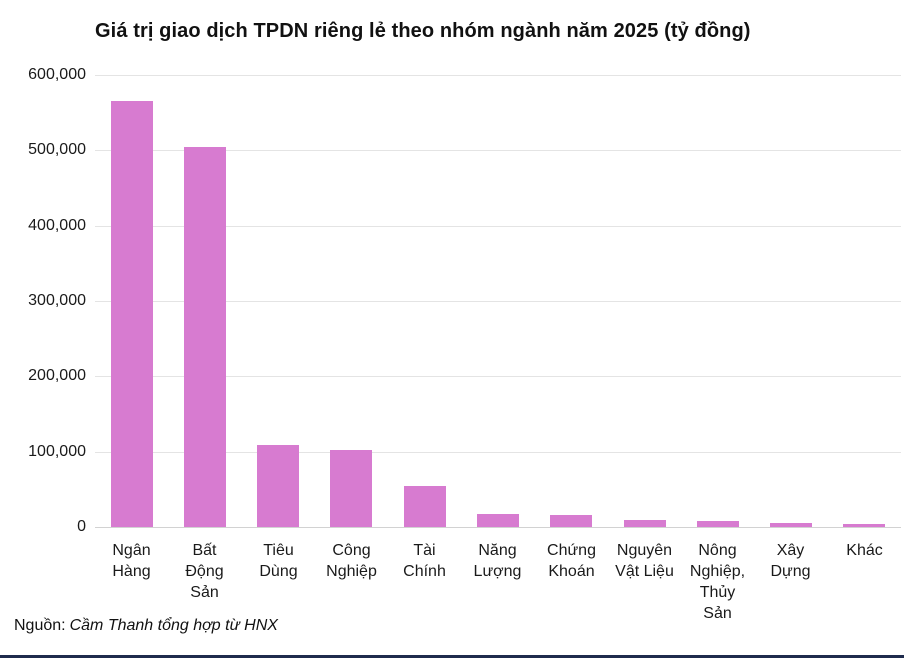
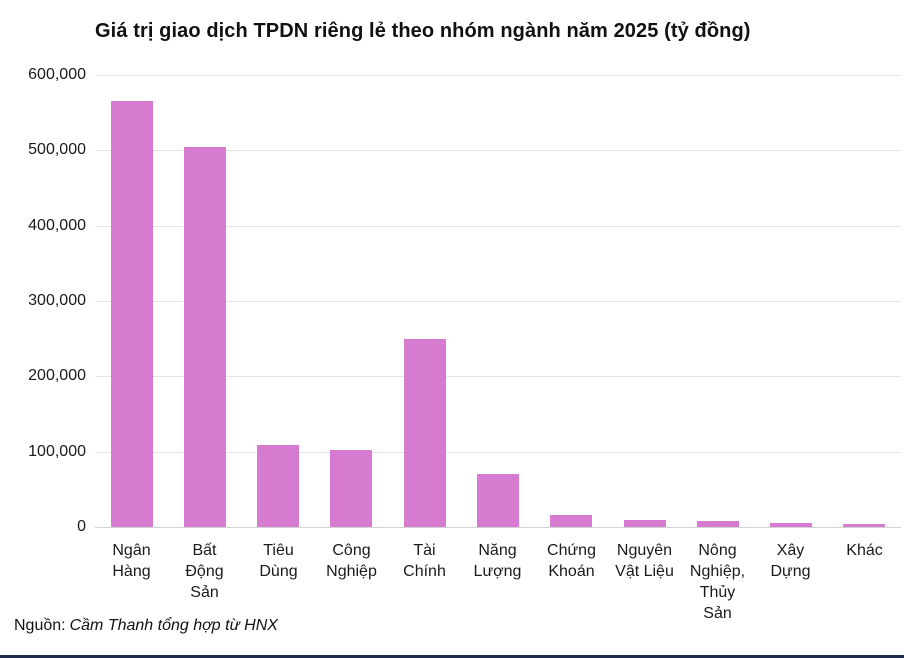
Tài Chính: 60000 -> 250000
Năng Lượng: 20000 -> 70000
